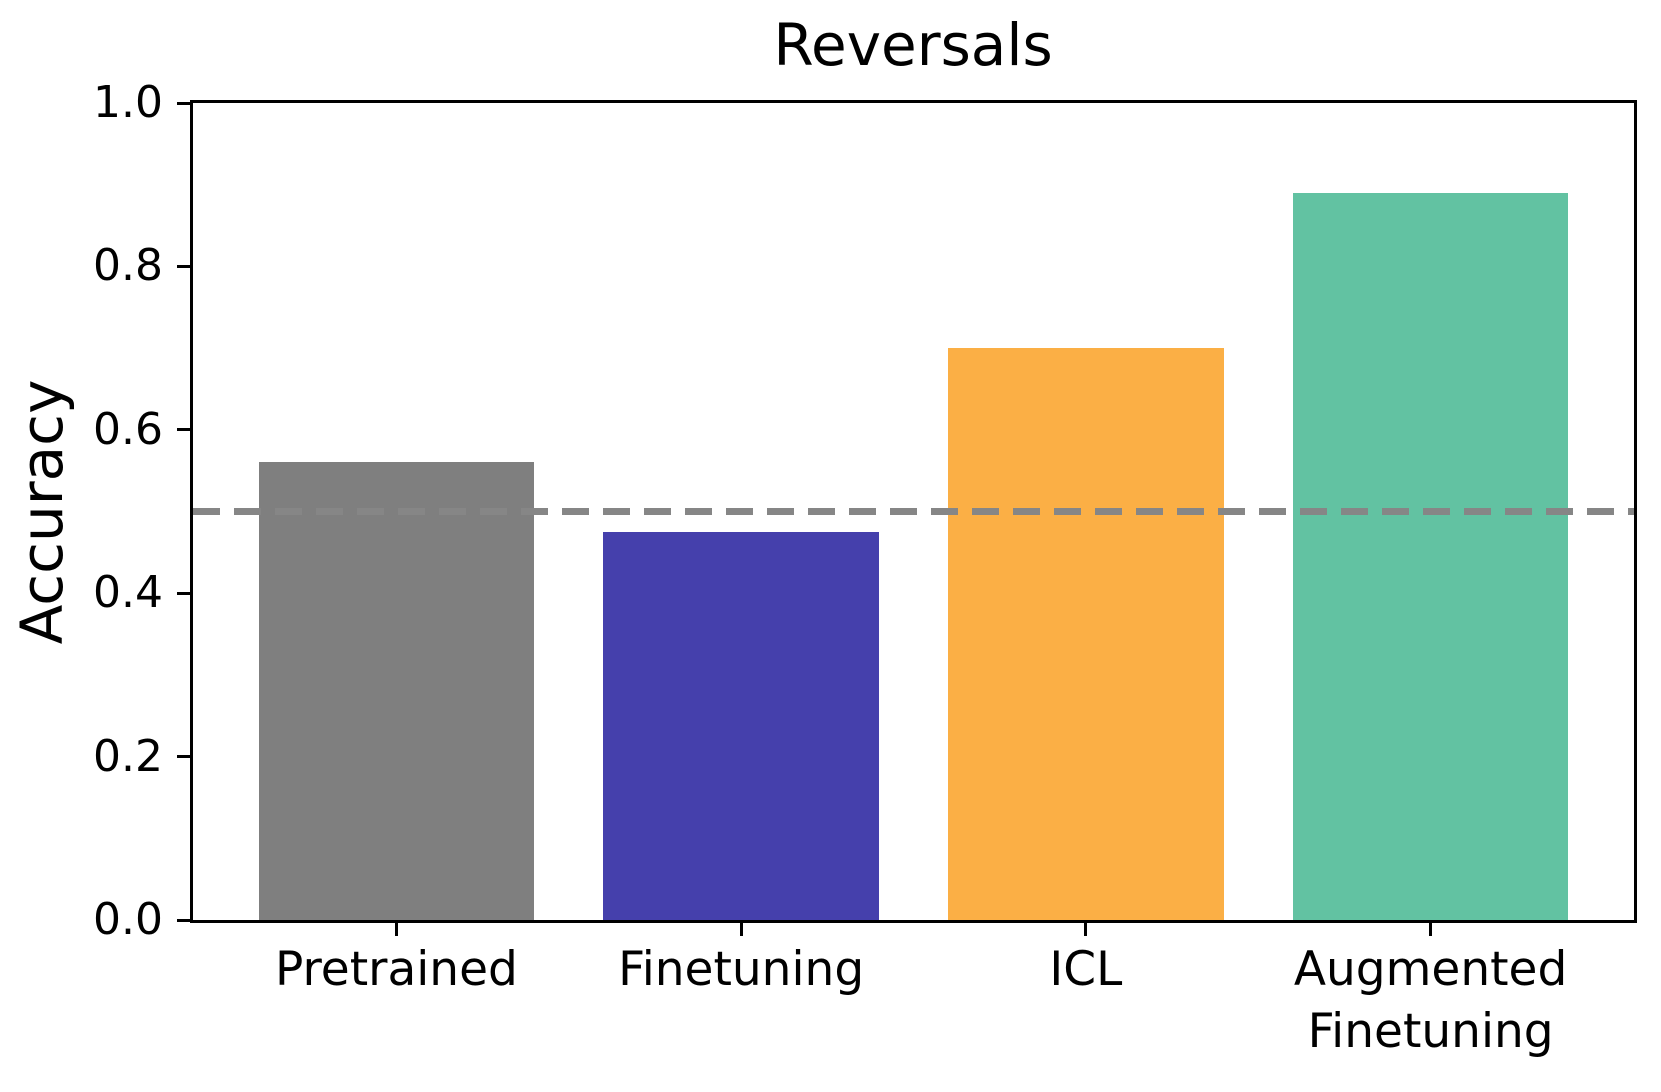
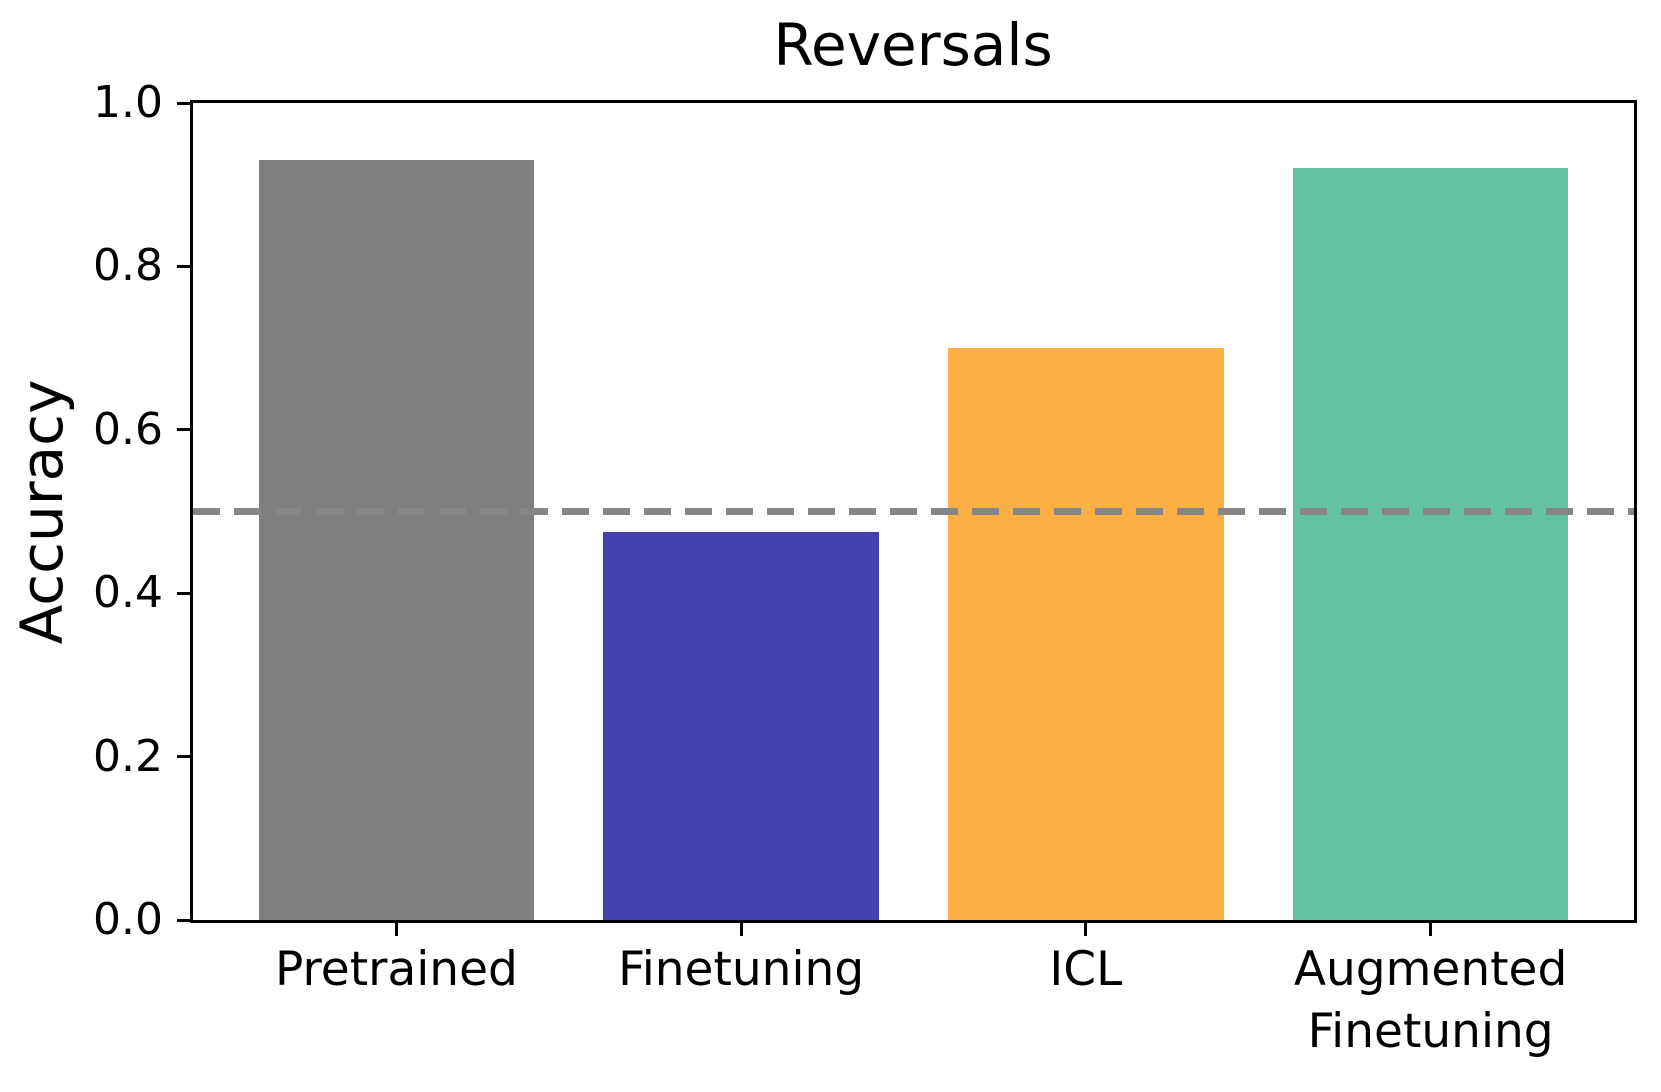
Pretrained: 0.56 -> 0.93
Augmented Finetuning: 0.89 -> 0.92
